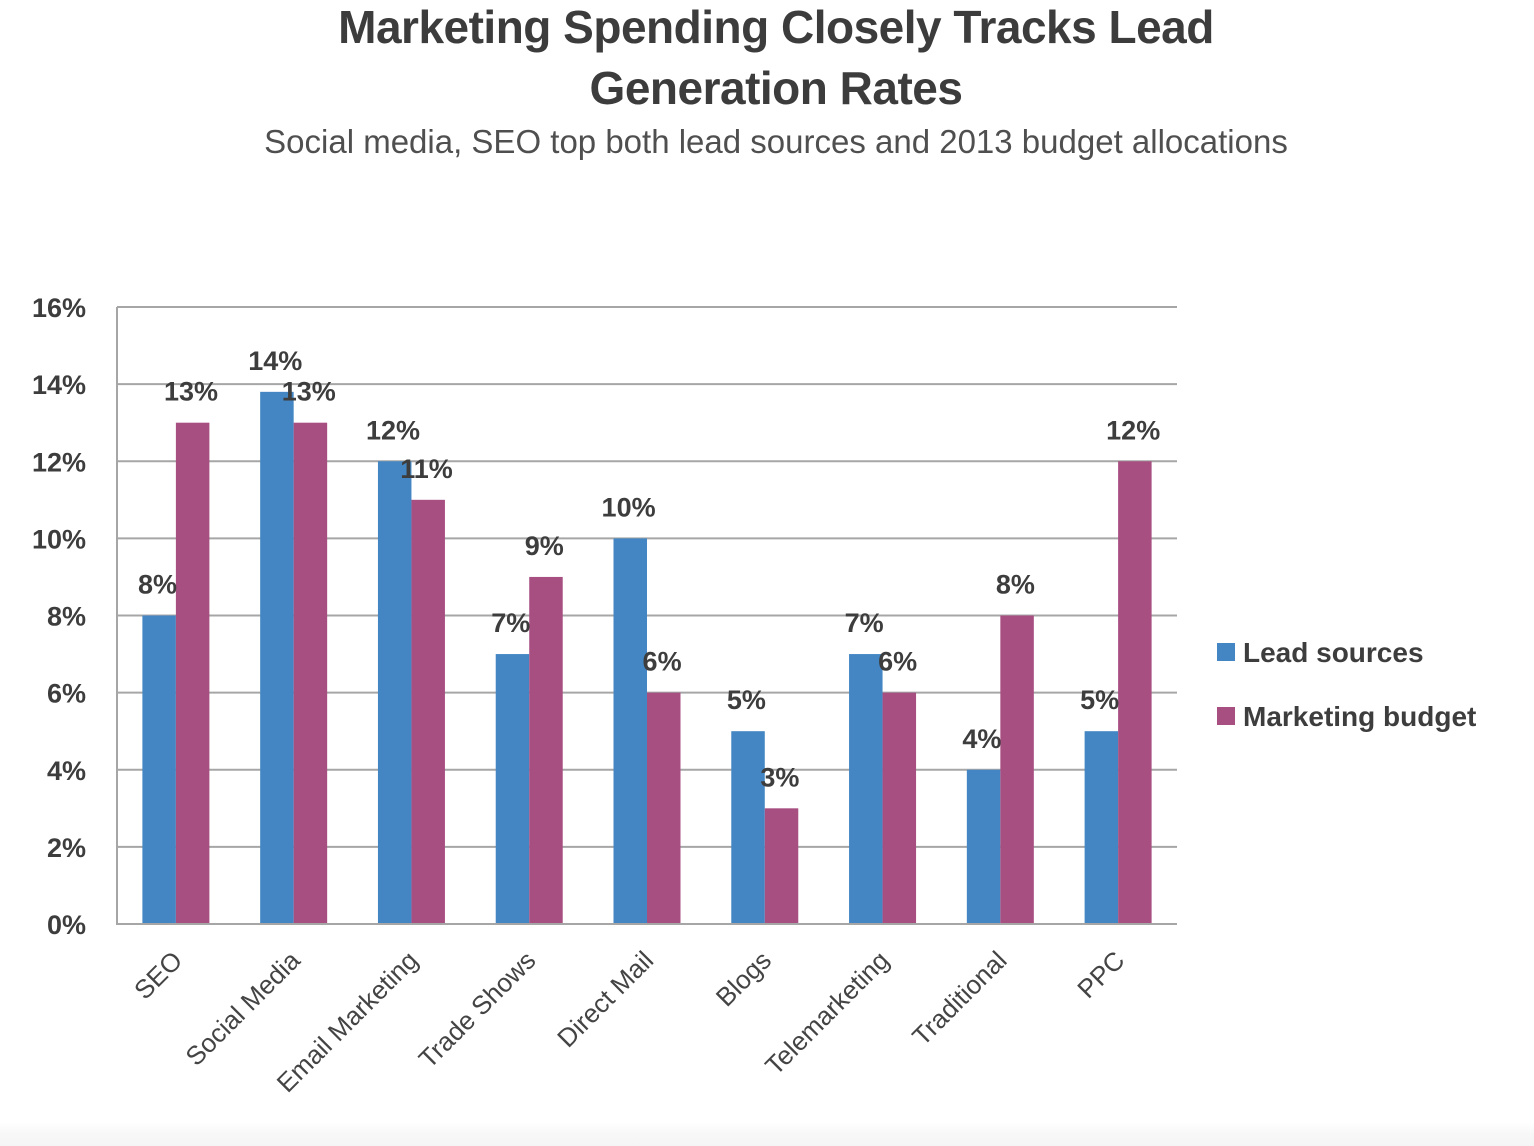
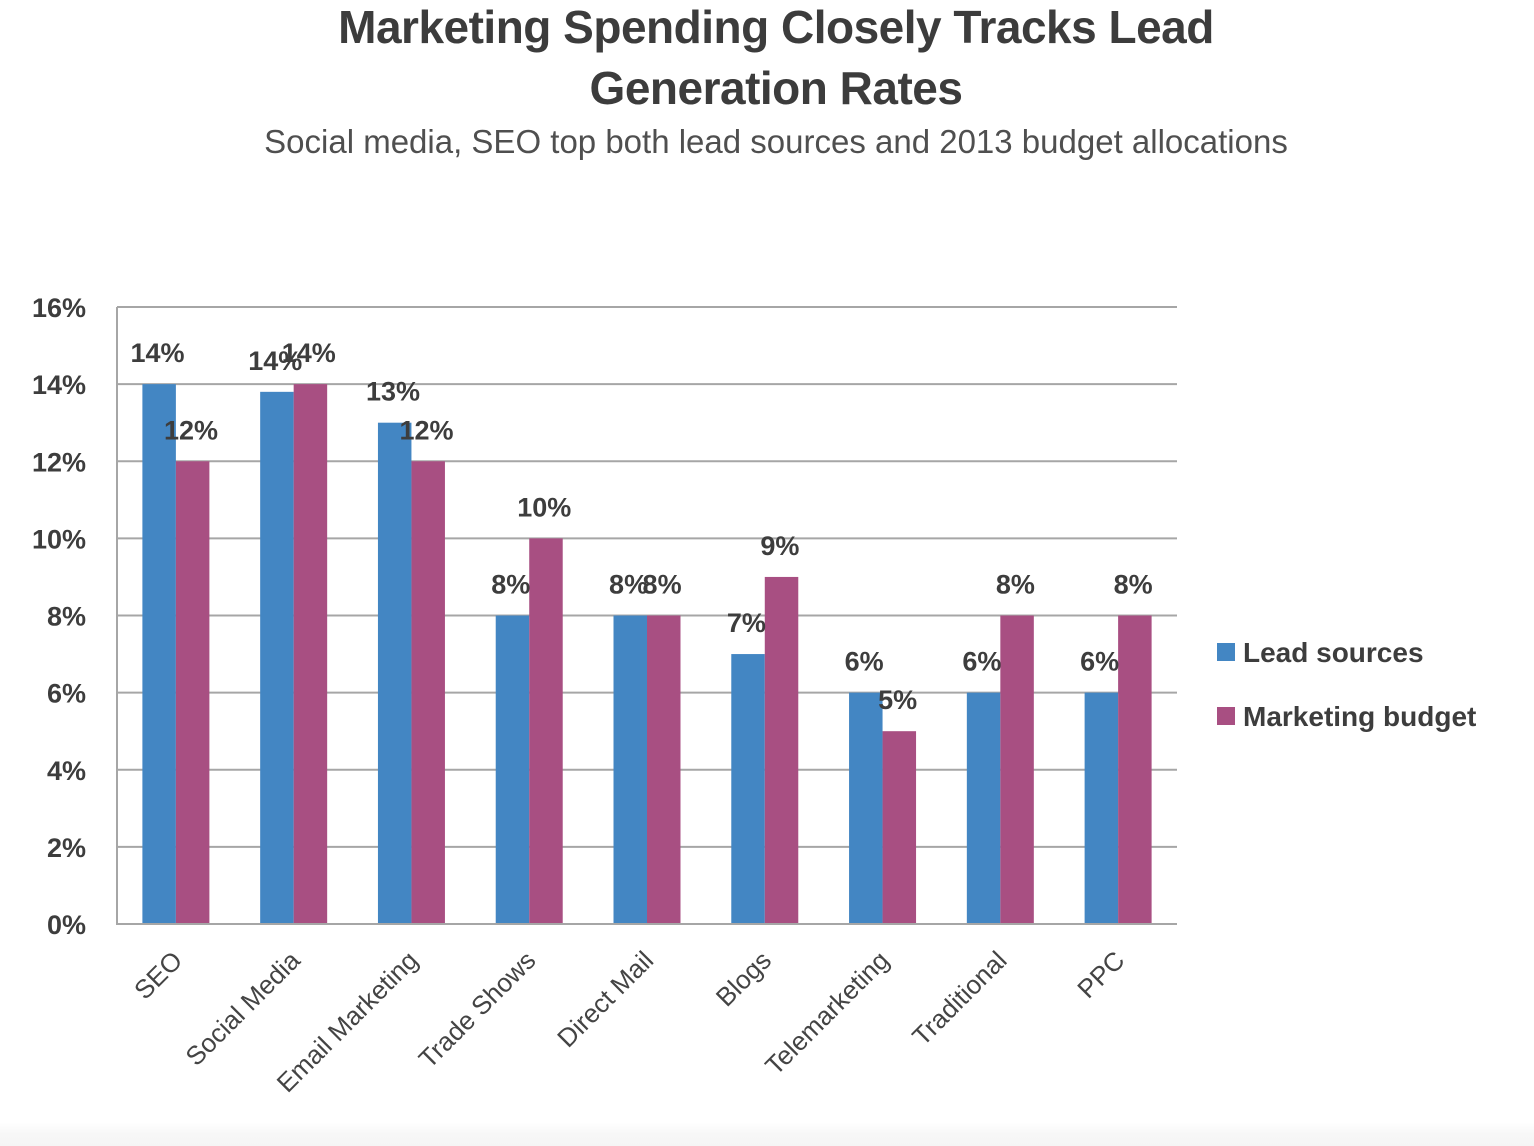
Lead sources/SEO: 8% -> 14%
Marketing budget/SEO: 13% -> 12%
Marketing budget/Social Media: 13% -> 14%
Lead sources/Email Marketing: 12% -> 13%
Marketing budget/Email Marketing: 11% -> 12%
Lead sources/Trade Shows: 7% -> 8%
Marketing budget/Trade Shows: 9% -> 10%
Lead sources/Direct Mail: 10% -> 8%
Marketing budget/Direct Mail: 6% -> 8%
Lead sources/Blogs: 5% -> 7%
Marketing budget/Blogs: 3% -> 9%
Lead sources/Telemarketing: 7% -> 6%
Marketing budget/Telemarketing: 6% -> 5%
Lead sources/Traditional: 4% -> 6%
Lead sources/PPC: 5% -> 6%
Marketing budget/PPC: 12% -> 8%
